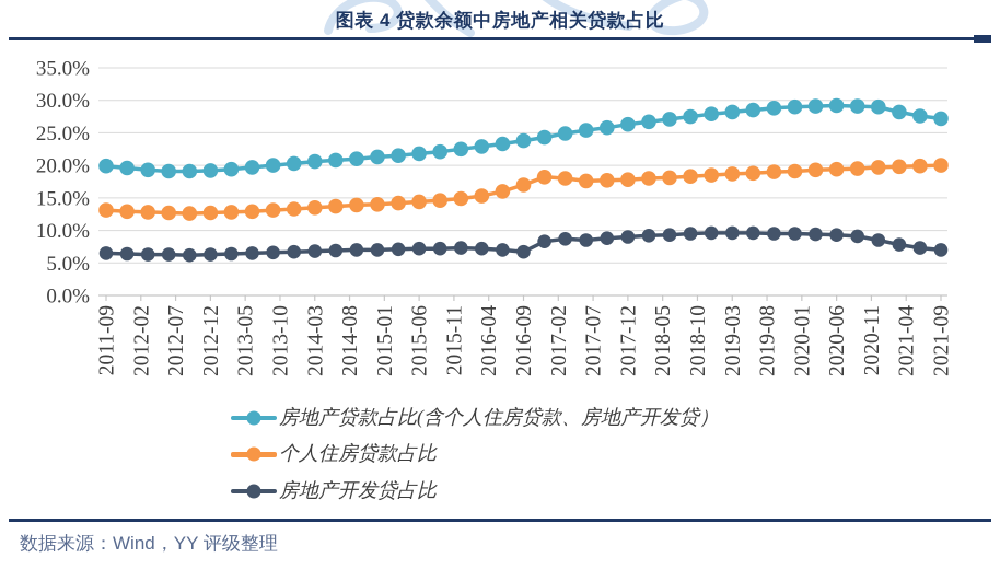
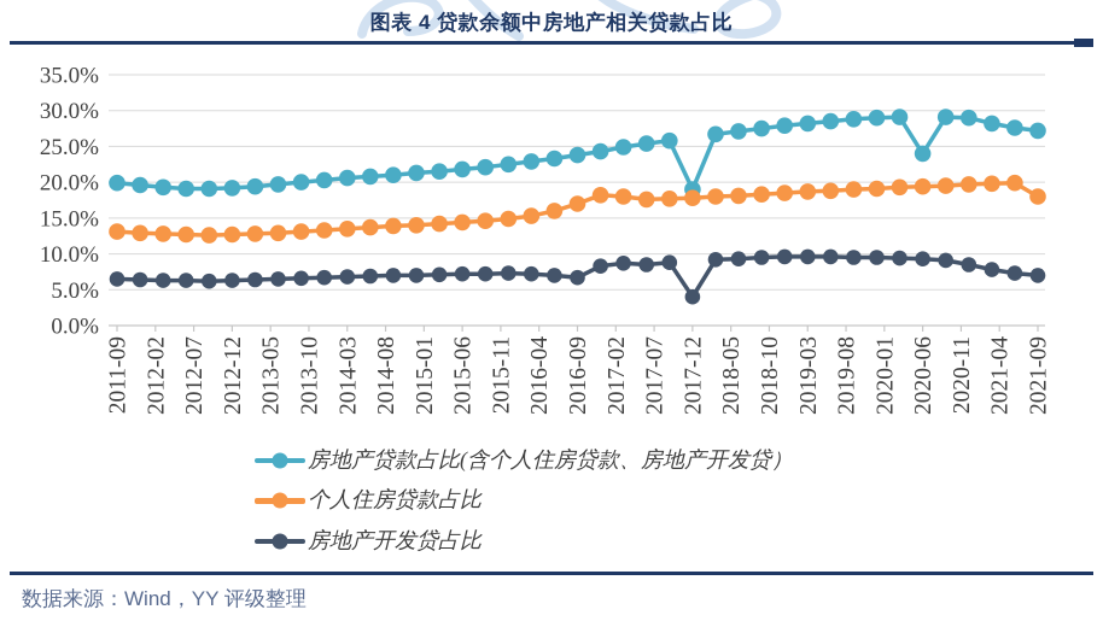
房地产贷款占比(含个人住房贷款、房地产开发贷）/2017-12: 26% -> 19%
房地产开发贷占比/2017-12: 9% -> 4%
房地产贷款占比(含个人住房贷款、房地产开发贷）/2020-06: 29% -> 24%
个人住房贷款占比/2021-09: 20% -> 18%
